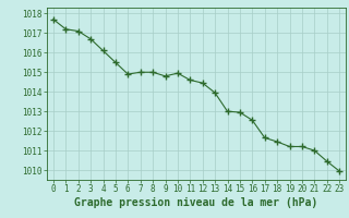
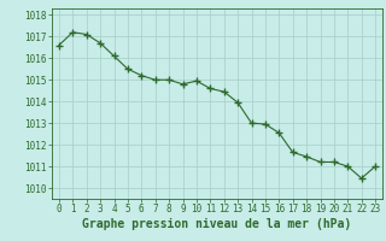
0: 1017.7 -> 1016.6
6: 1014.9 -> 1015.2
23: 1010.0 -> 1011.0
